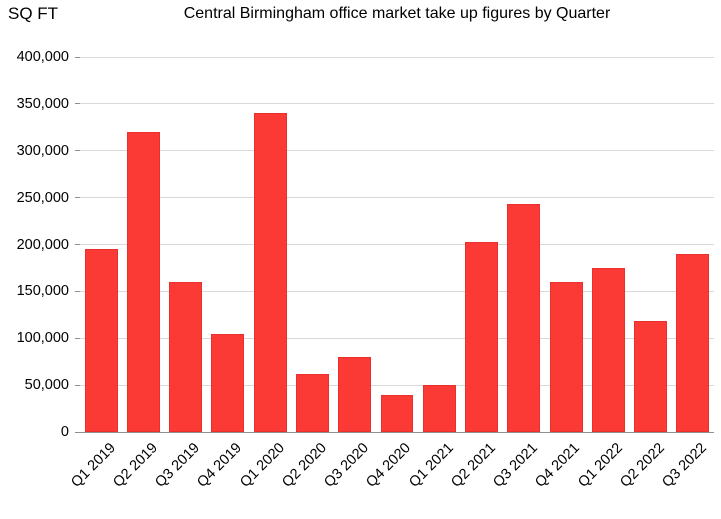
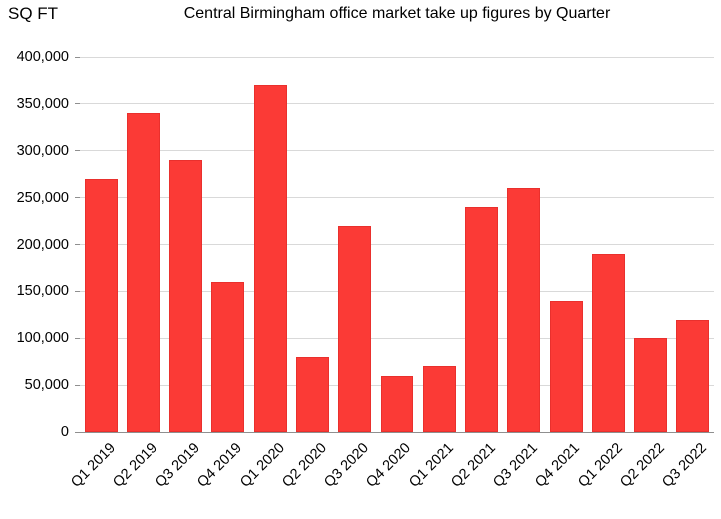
Q1 2019: 200000 -> 270000
Q2 2019: 320000 -> 340000
Q3 2019: 160000 -> 290000
Q4 2019: 100000 -> 160000
Q1 2020: 340000 -> 370000
Q2 2020: 60000 -> 80000
Q3 2020: 80000 -> 220000
Q4 2020: 40000 -> 60000
Q1 2021: 50000 -> 70000
Q2 2021: 200000 -> 240000
Q3 2021: 240000 -> 260000
Q4 2021: 160000 -> 140000
Q1 2022: 180000 -> 190000
Q2 2022: 120000 -> 100000
Q3 2022: 190000 -> 120000
